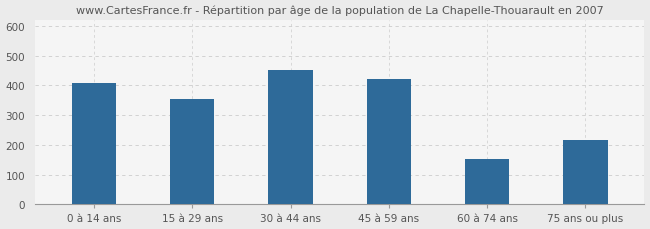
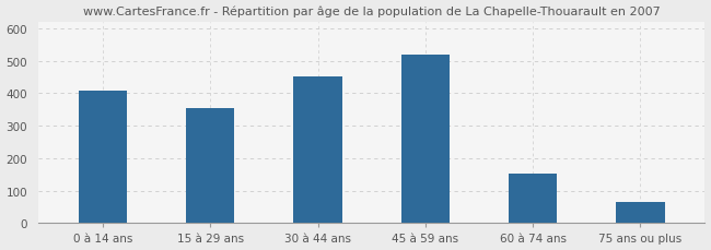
45 à 59 ans: 420 -> 518
75 ans ou plus: 215 -> 65
